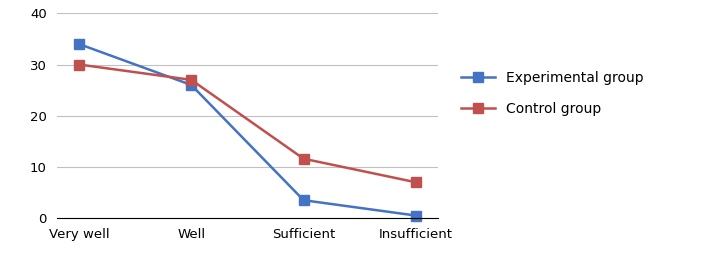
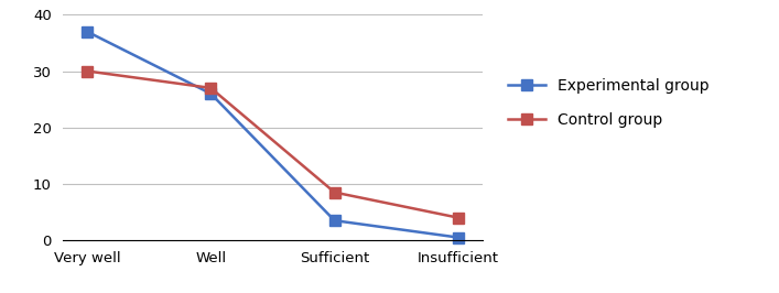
Experimental group/Very well: 34.0 -> 37.0
Control group/Sufficient: 11.6 -> 8.5
Control group/Insufficient: 7.0 -> 4.0
